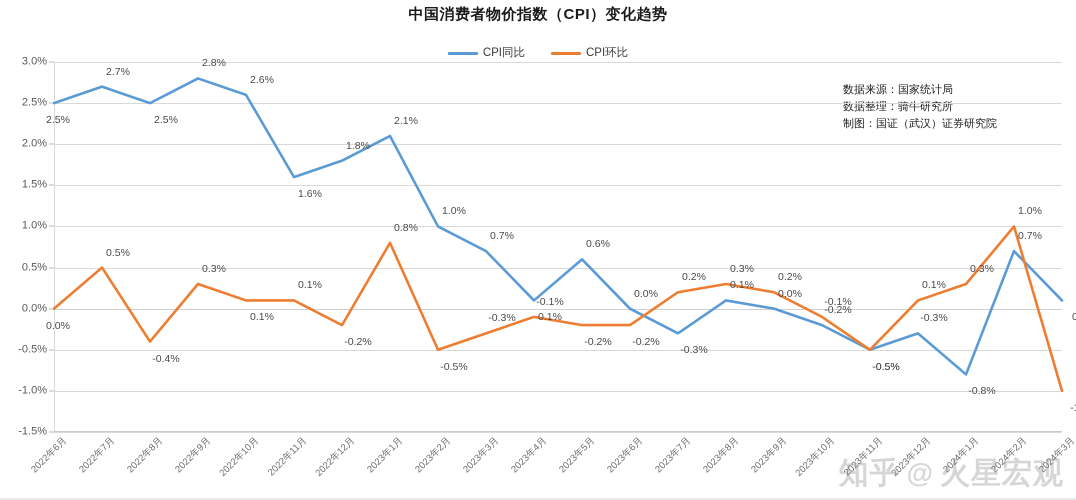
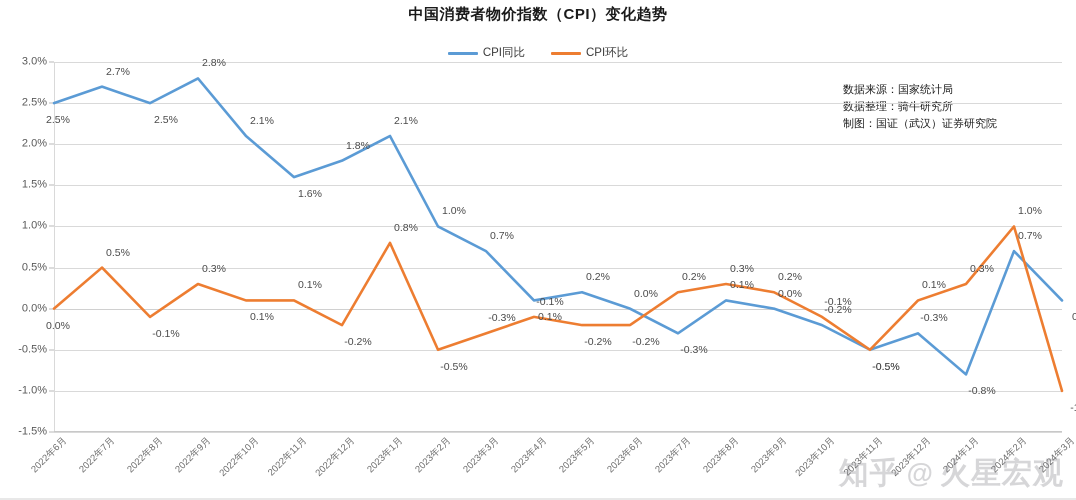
CPI环比/2022年8月: -0.4% -> -0.1%
CPI同比/2022年10月: 2.6% -> 2.1%
CPI同比/2023年5月: 0.6% -> 0.2%
